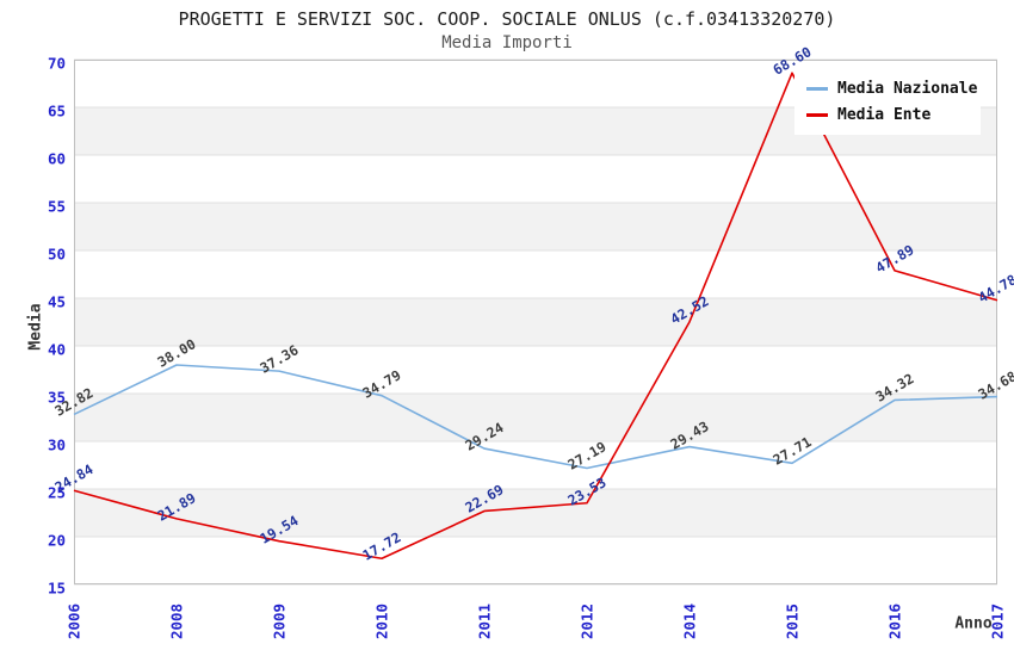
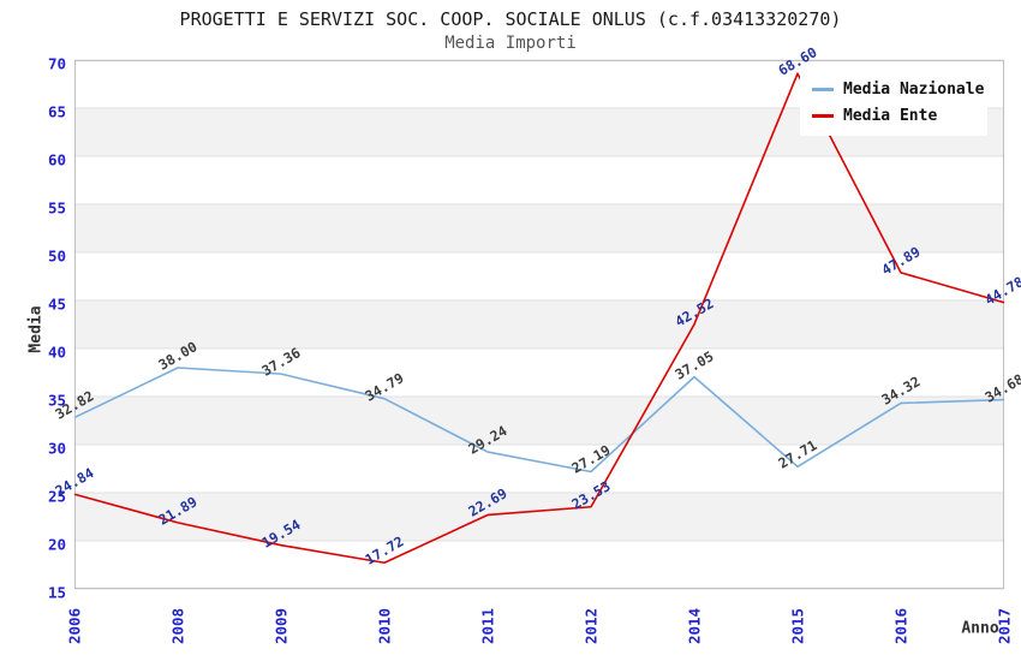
Media Nazionale/2014: 29.43 -> 37.05
